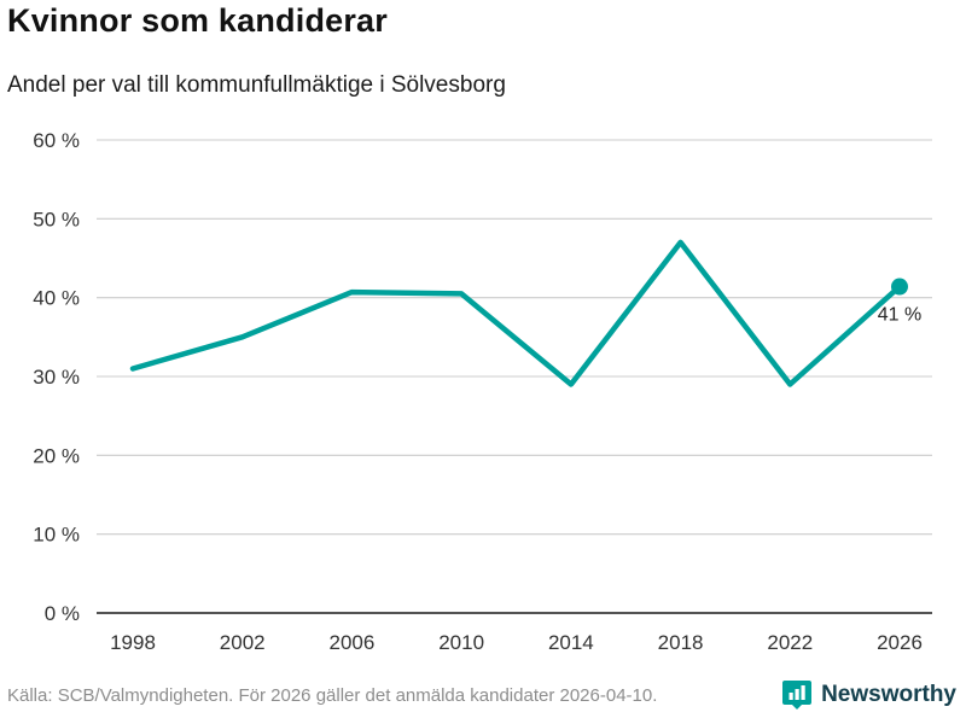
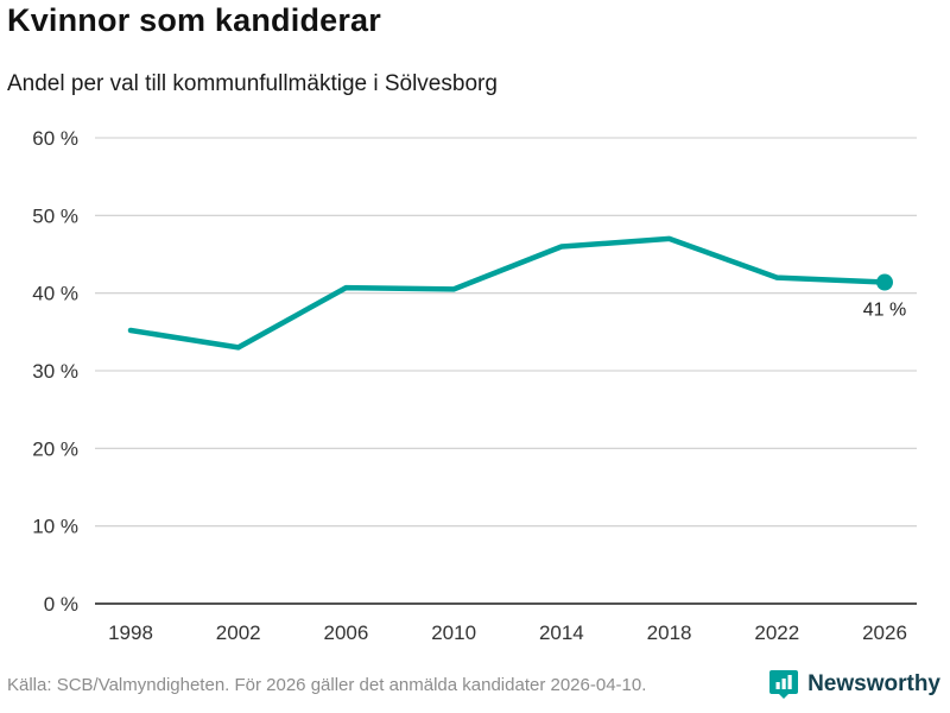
1998: 31% -> 35%
2002: 35% -> 33%
2014: 29% -> 46%
2022: 29% -> 42%
